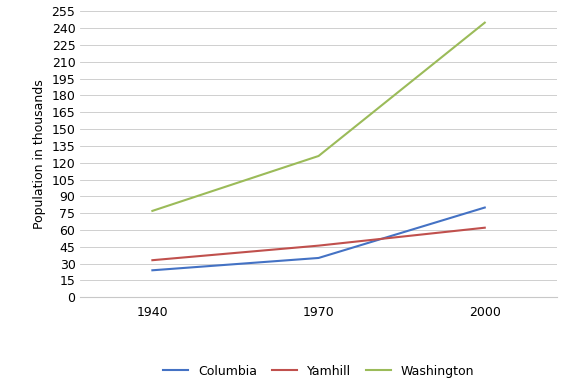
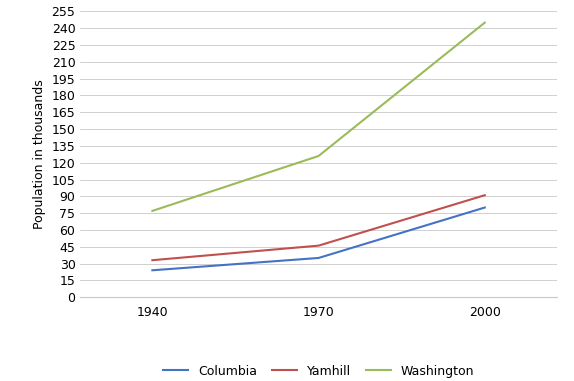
Yamhill/2000: 62 -> 91
